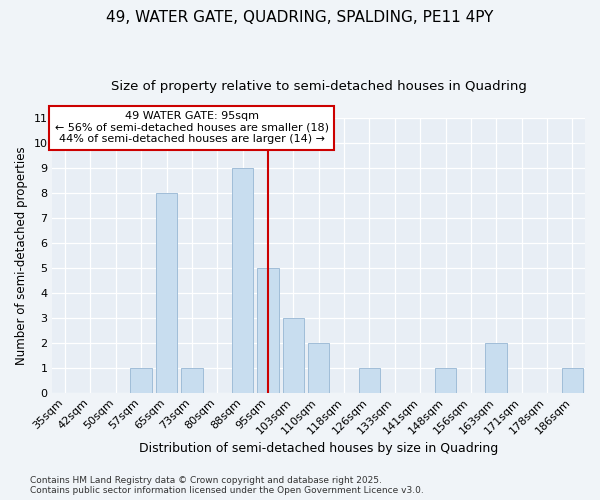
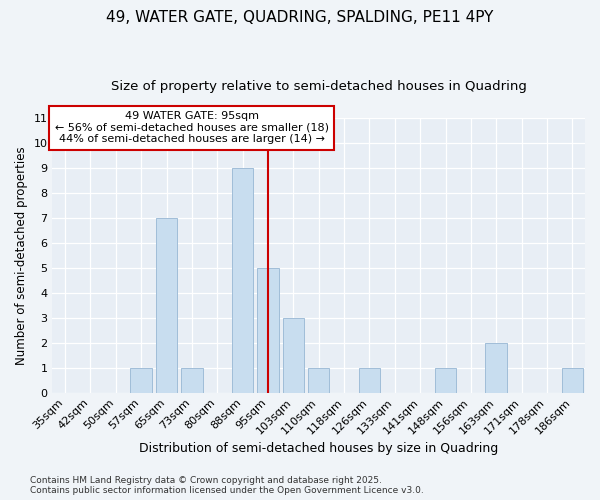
65sqm: 8 -> 7
110sqm: 2 -> 1
